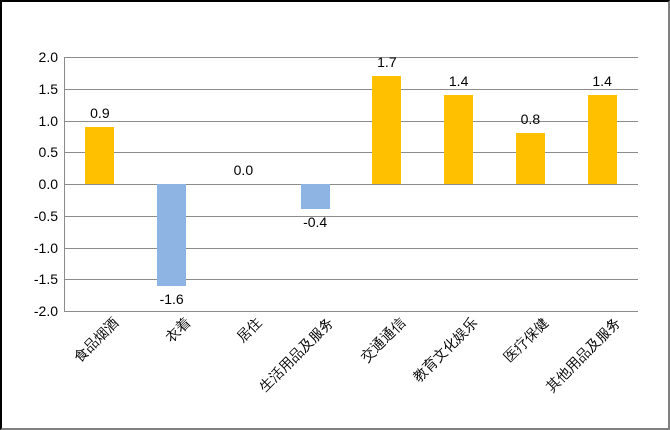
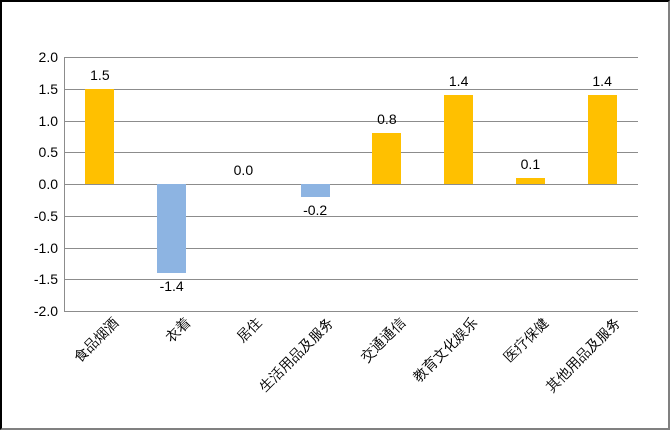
食品烟酒: 0.9 -> 1.5
衣着: -1.6 -> -1.4
生活用品及服务: -0.4 -> -0.2
交通通信: 1.7 -> 0.8
医疗保健: 0.8 -> 0.1
